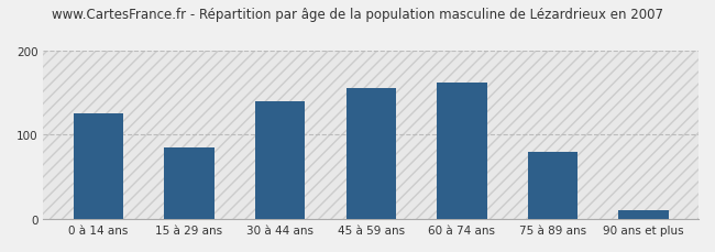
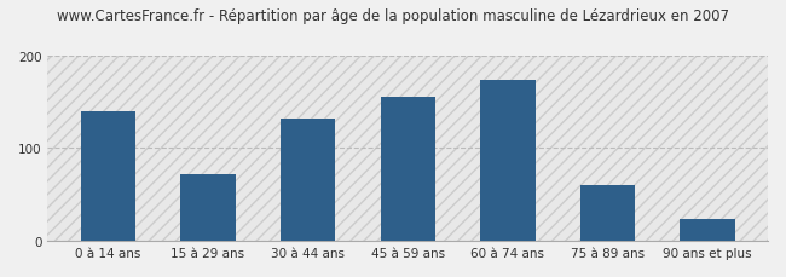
0 à 14 ans: 125 -> 140
15 à 29 ans: 85 -> 72
30 à 44 ans: 140 -> 132
60 à 74 ans: 162 -> 174
75 à 89 ans: 80 -> 60
90 ans et plus: 10 -> 24
